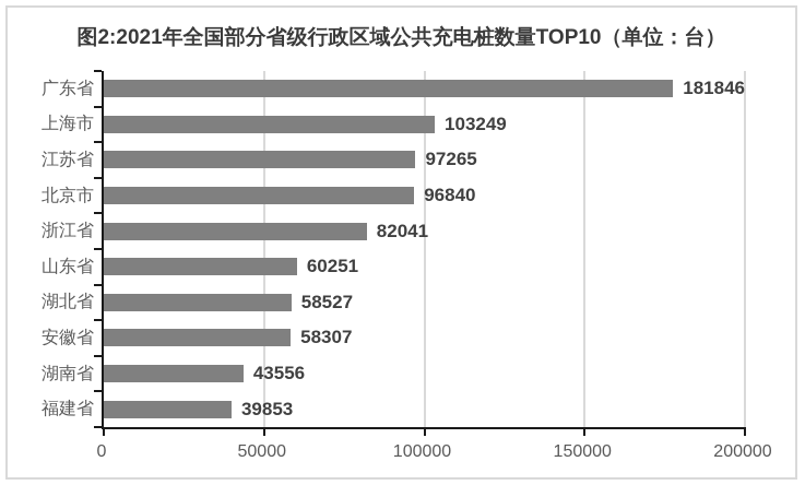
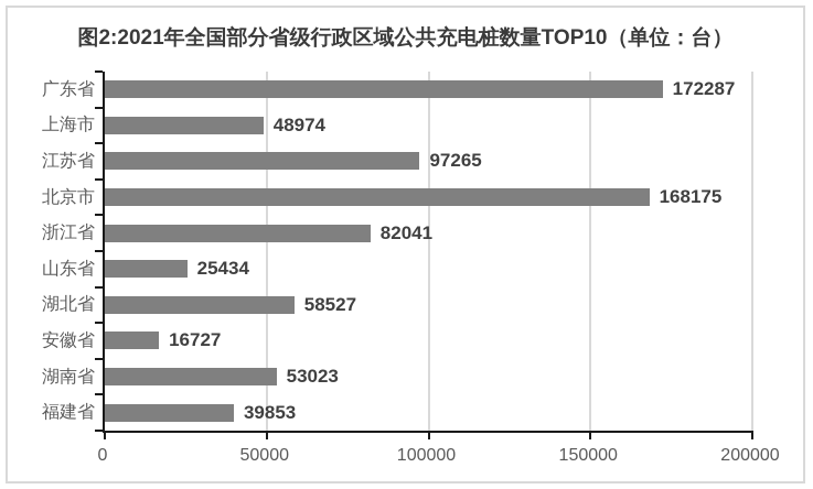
广东省: 181846 -> 172287
上海市: 103249 -> 48974
北京市: 96840 -> 168175
山东省: 60251 -> 25434
安徽省: 58307 -> 16727
湖南省: 43556 -> 53023
